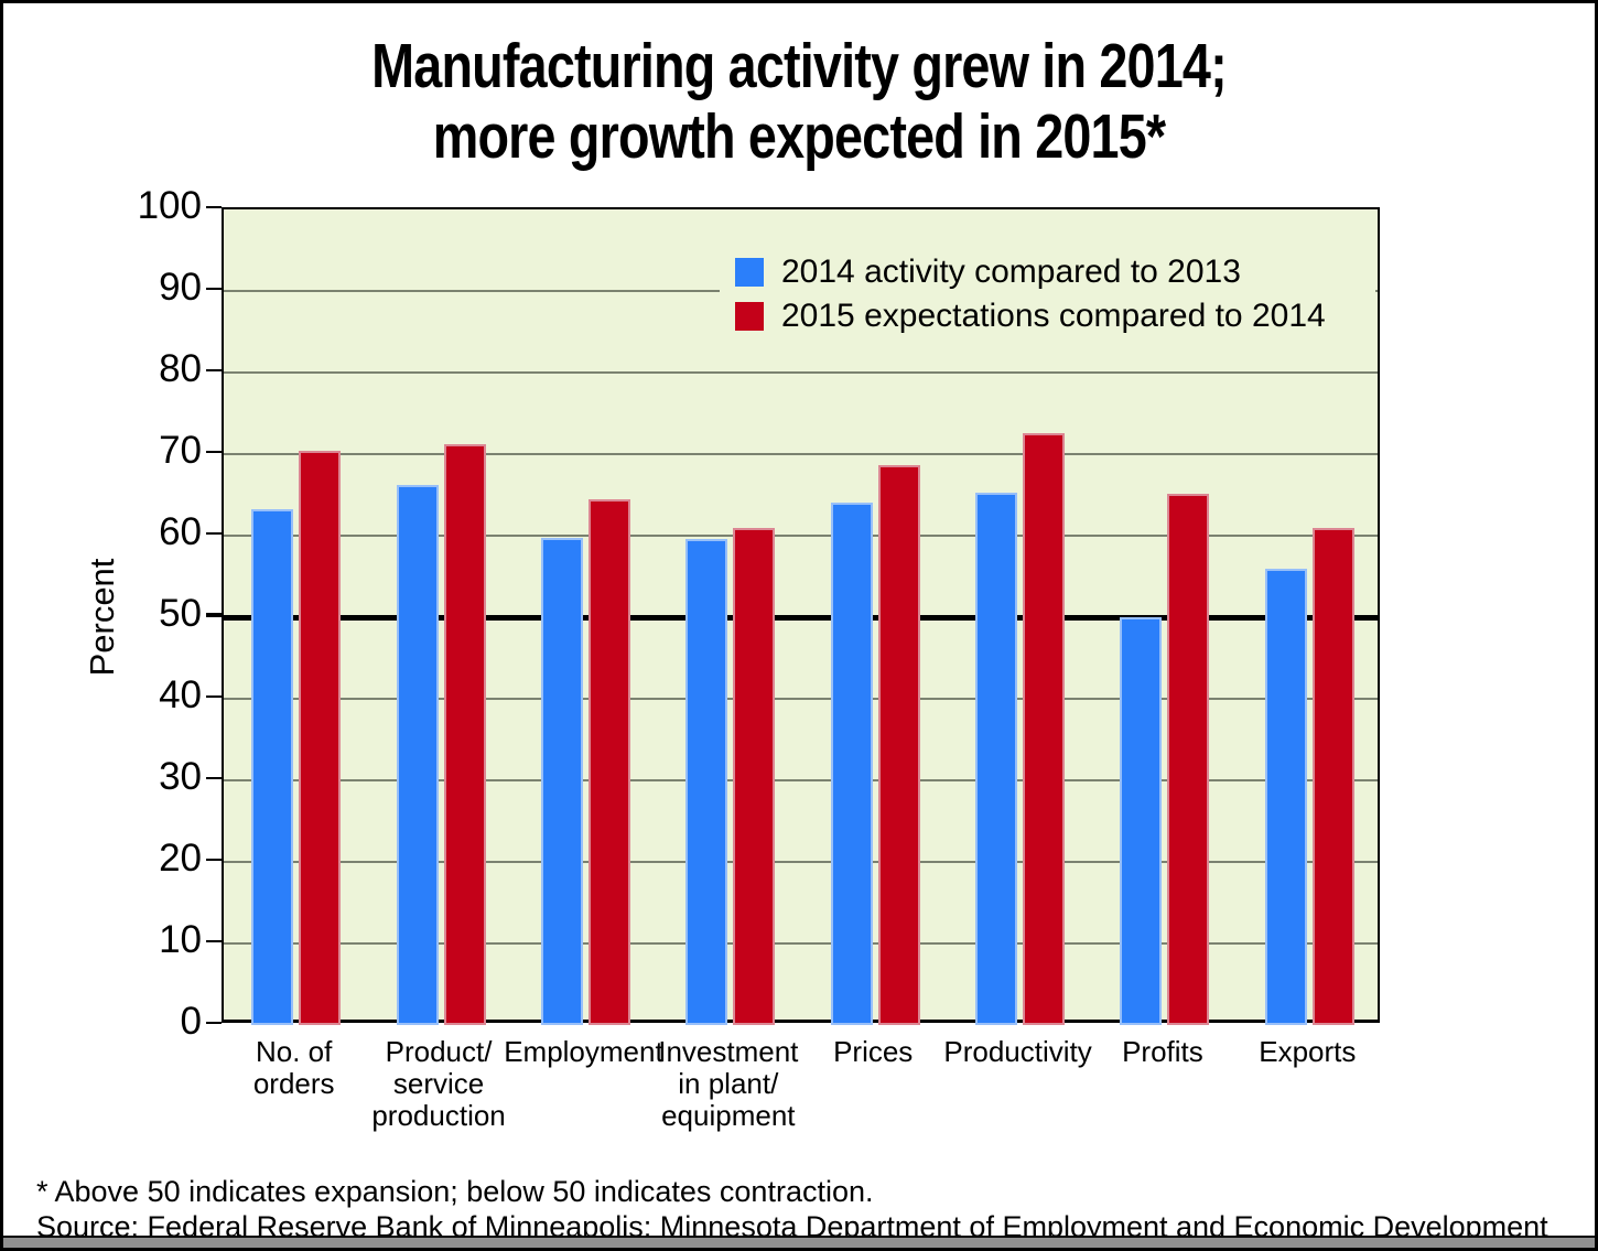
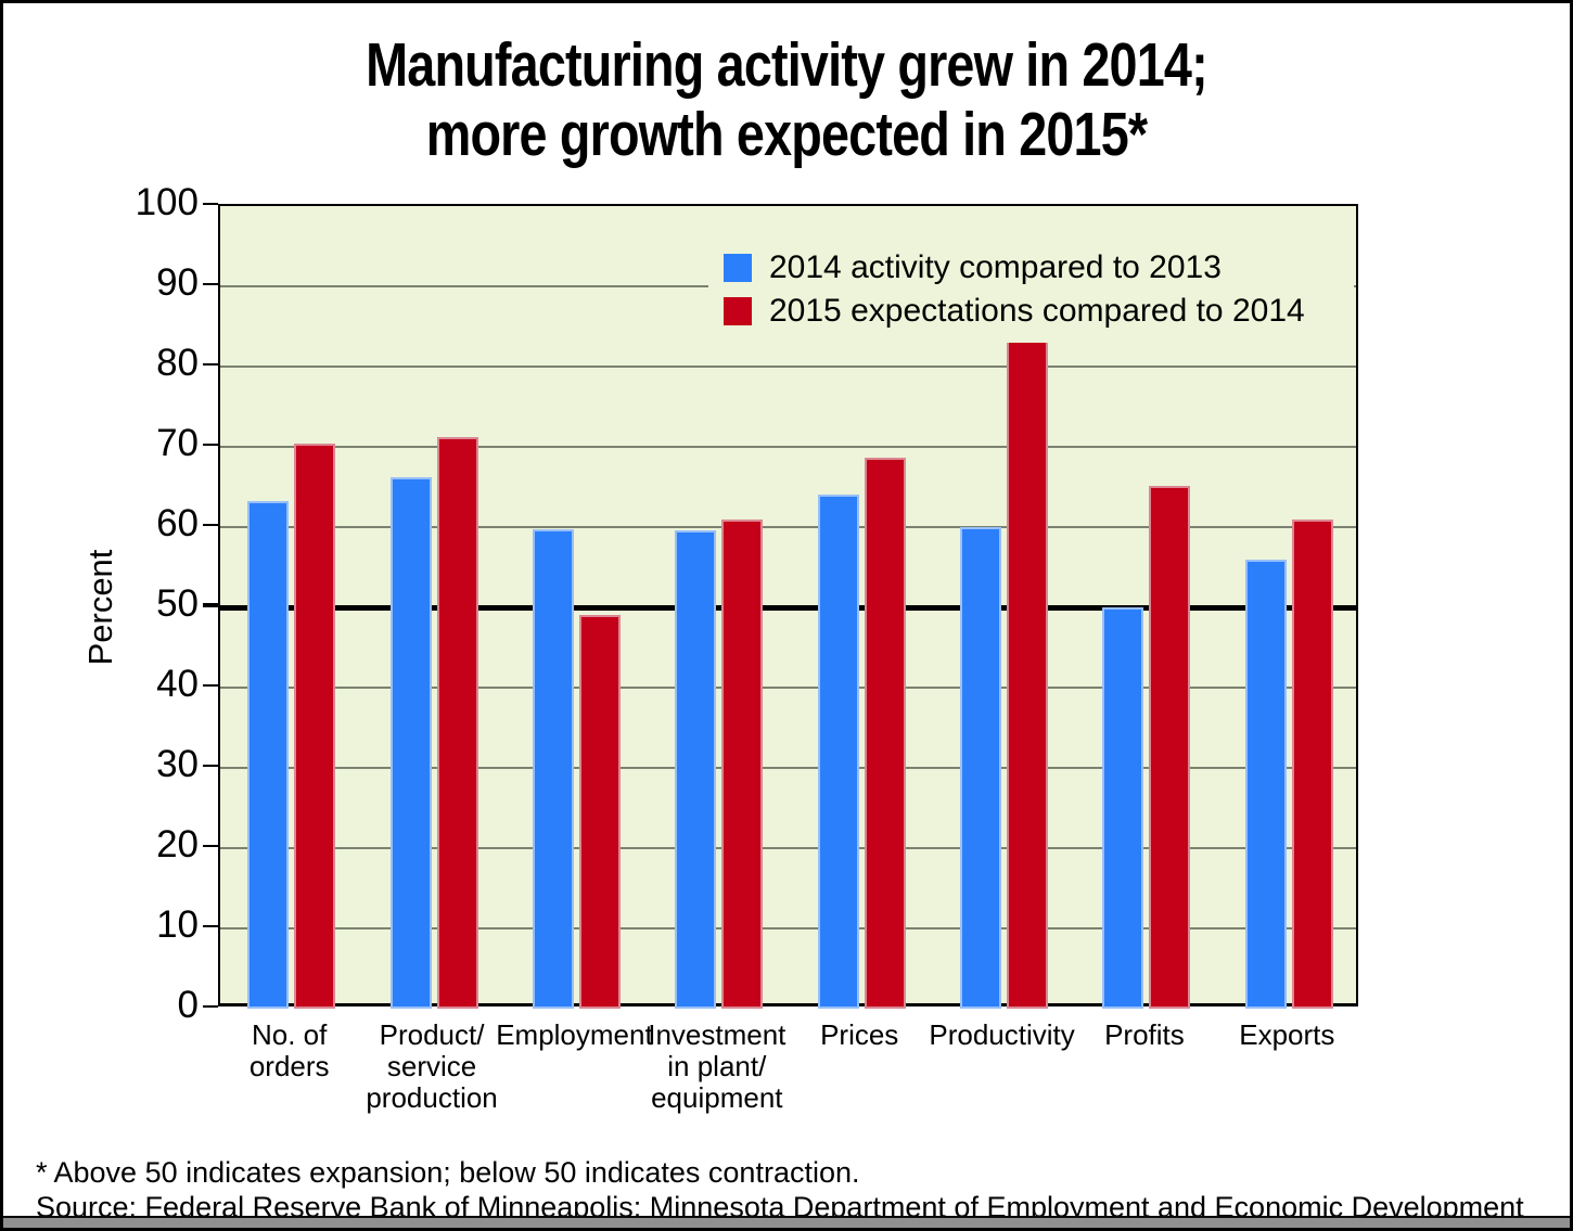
2015 expectations compared to 2014/Employment: 64 -> 49
2014 activity compared to 2013/Productivity: 65 -> 60
2015 expectations compared to 2014/Productivity: 73 -> 91
